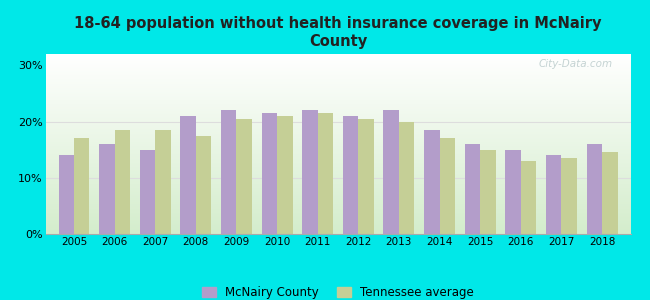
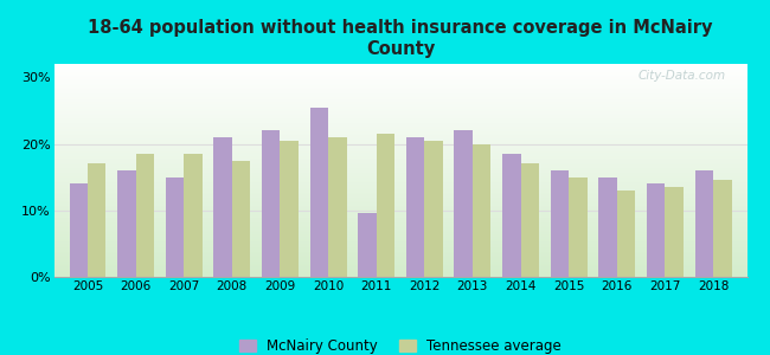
McNairy County/2010: 21.5% -> 25.4%
McNairy County/2011: 22.0% -> 9.6%
